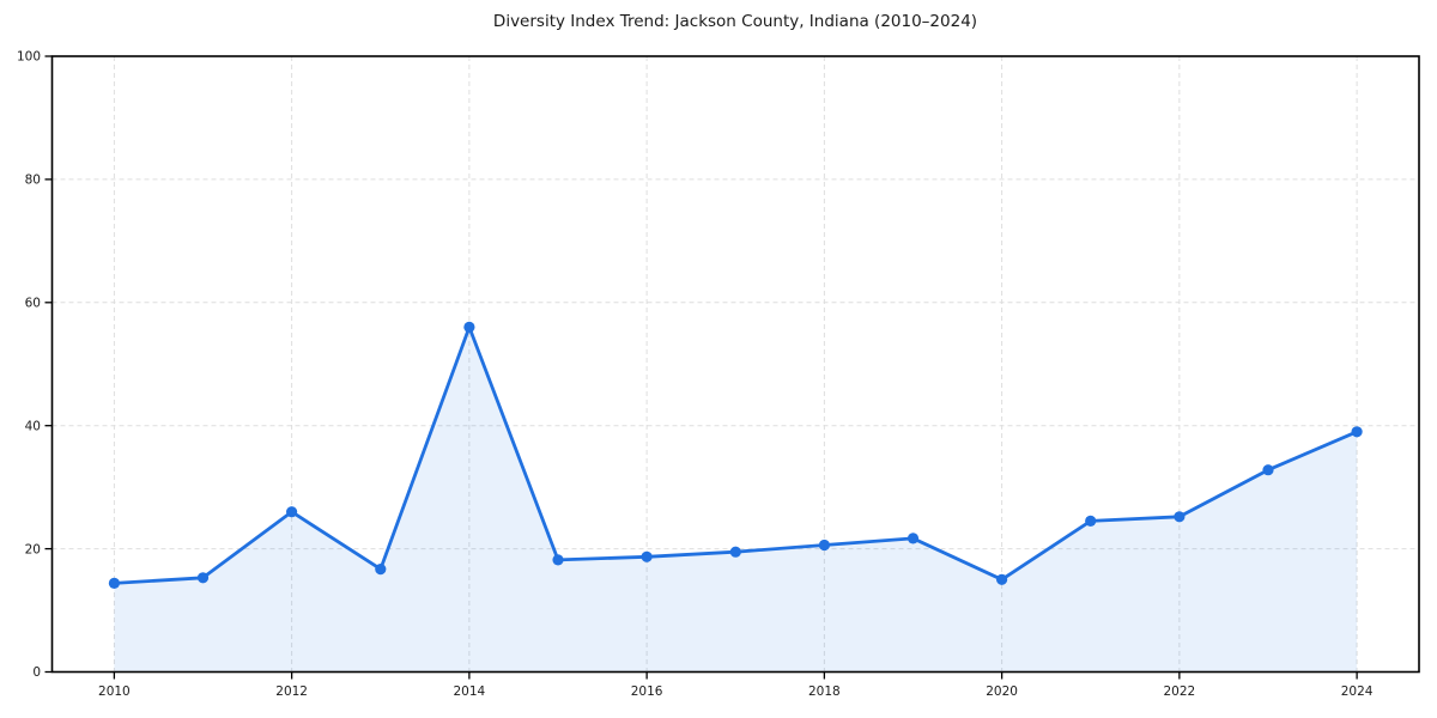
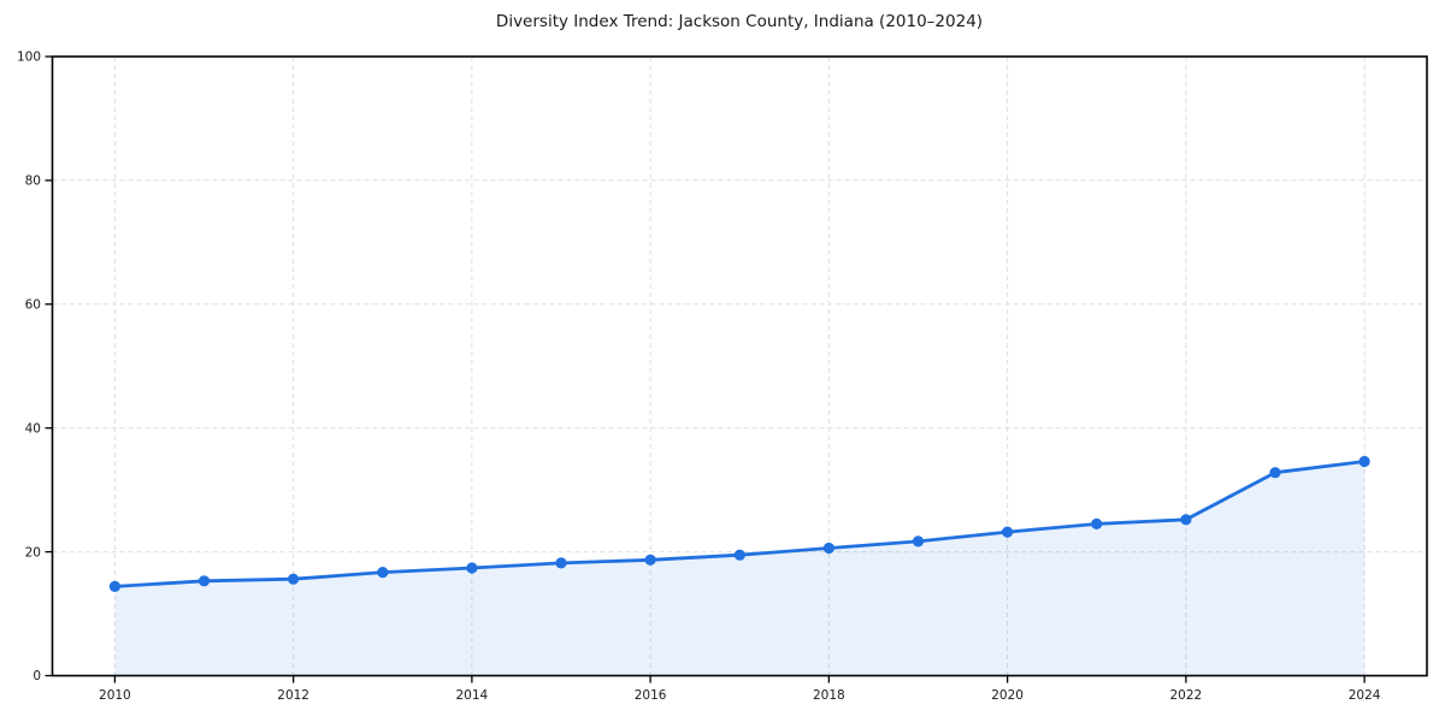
2012: 26 -> 16
2014: 56 -> 17
2020: 15 -> 23
2024: 39 -> 35
